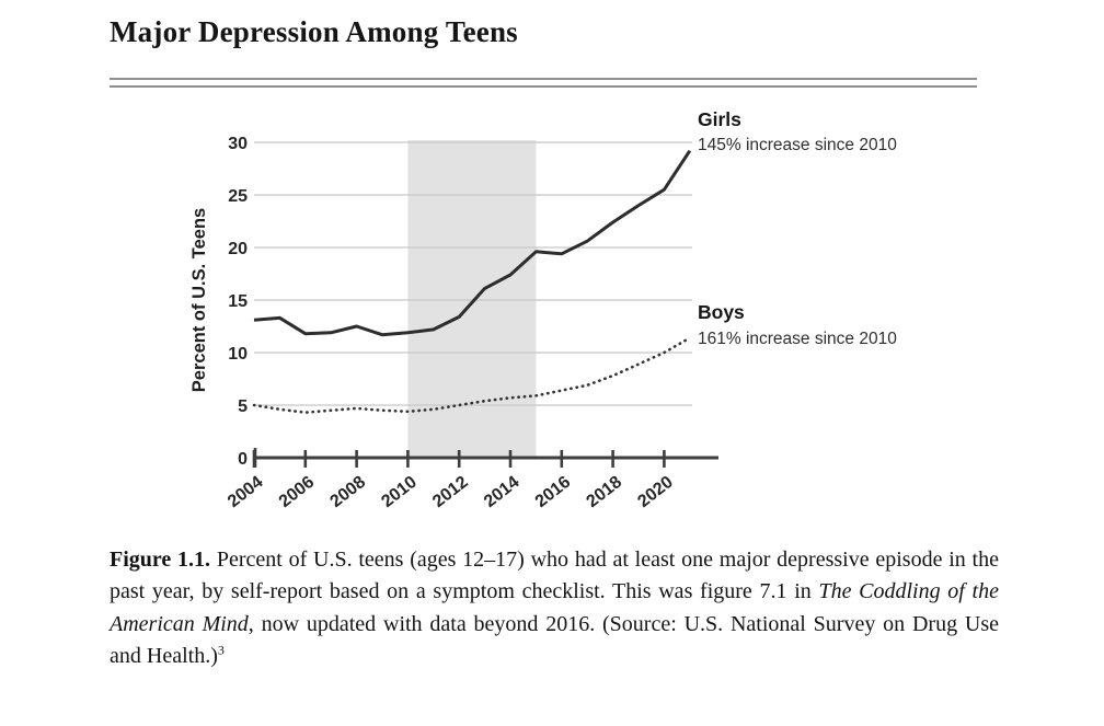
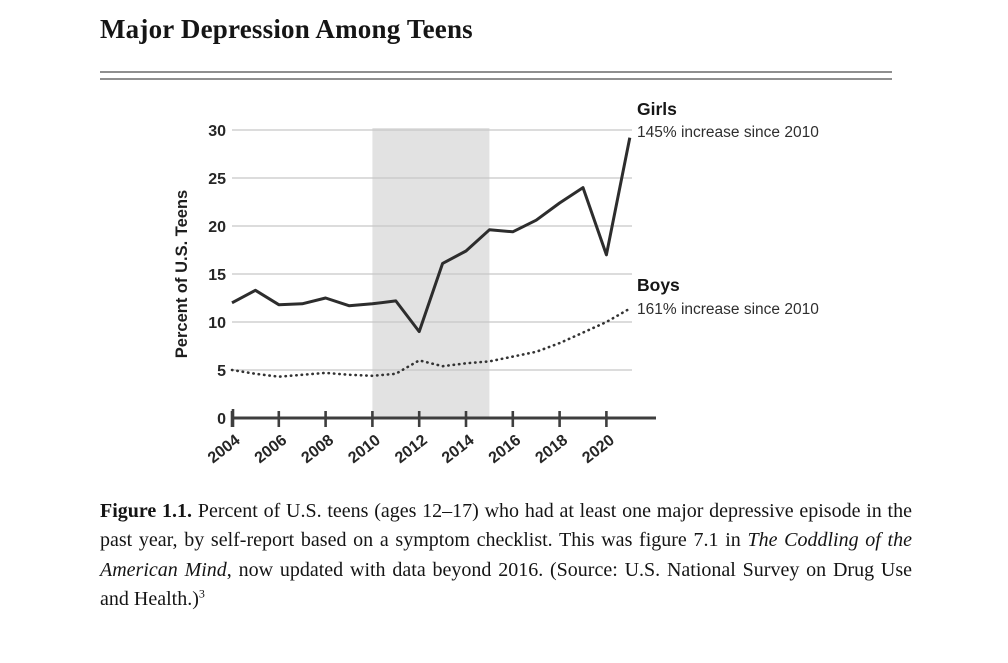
Girls/2004: 13 -> 12
Girls/2012: 13 -> 9
Boys/2012: 5 -> 6
Girls/2020: 26 -> 17
